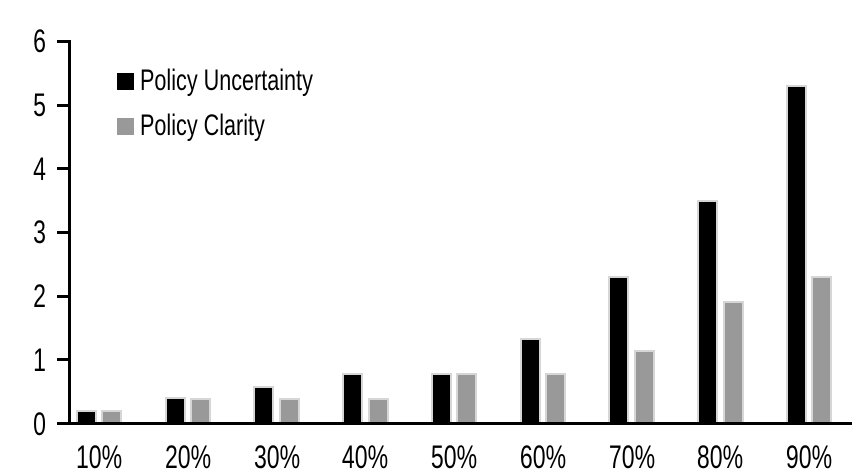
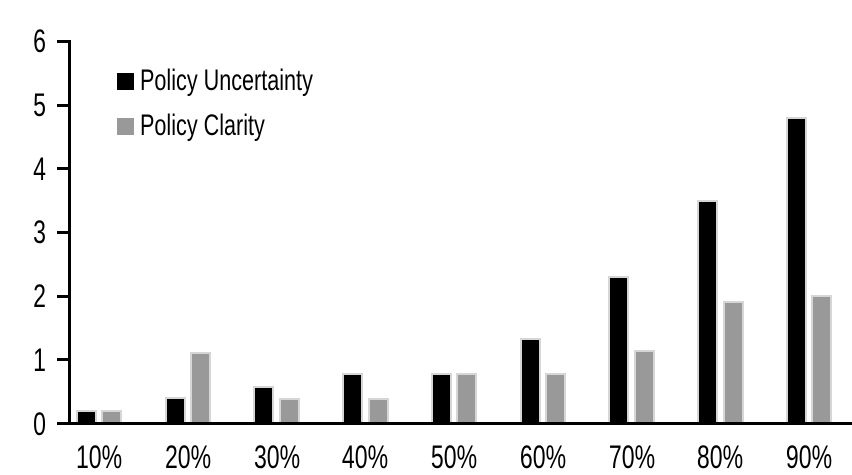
Policy Clarity/20%: 0.4 -> 1.1
Policy Uncertainty/90%: 5.3 -> 4.8
Policy Clarity/90%: 2.3 -> 2.0
